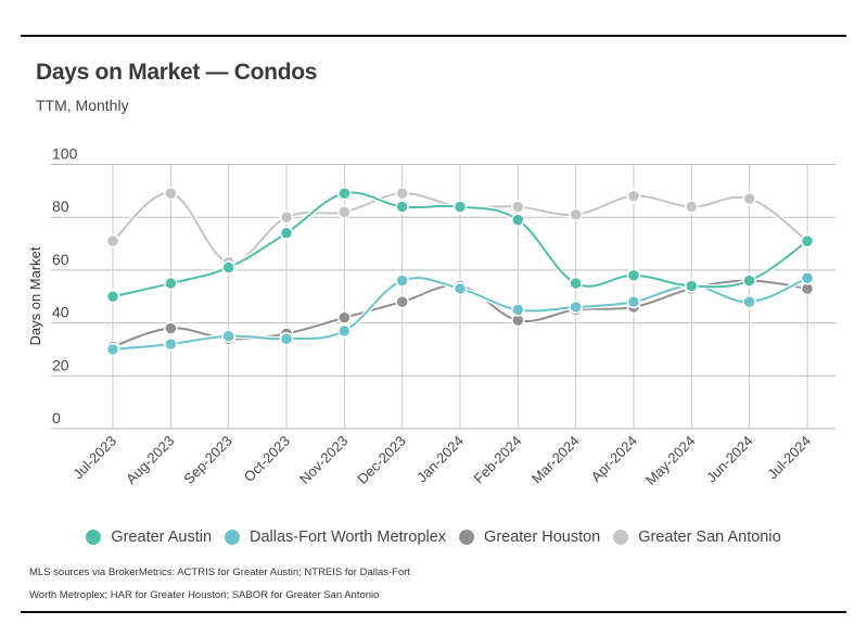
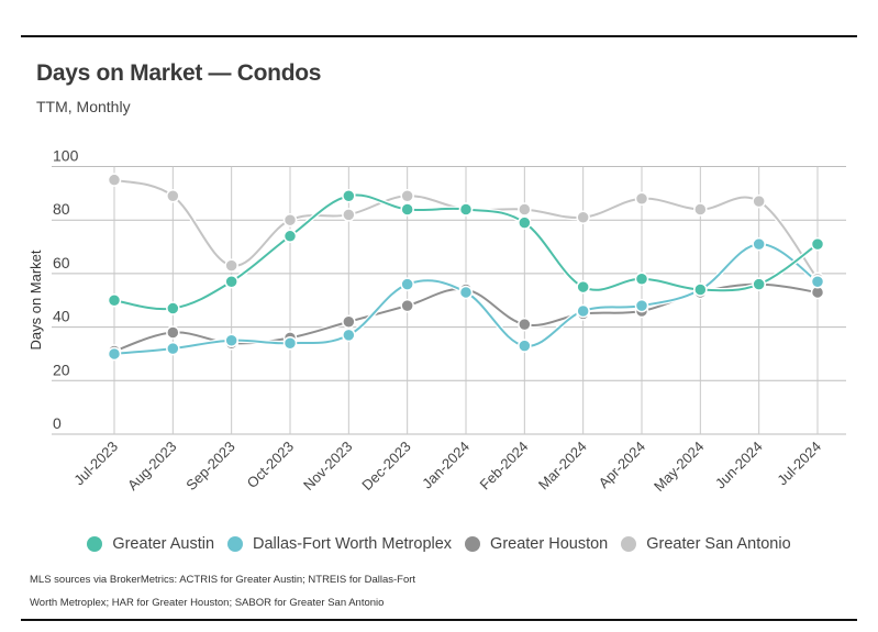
Greater San Antonio/Jul-2023: 71 -> 95
Greater Austin/Aug-2023: 55 -> 47
Greater Austin/Sep-2023: 61 -> 57
Dallas-Fort Worth Metroplex/Feb-2024: 45 -> 33
Dallas-Fort Worth Metroplex/Jun-2024: 48 -> 71
Greater San Antonio/Jul-2024: 71 -> 58
